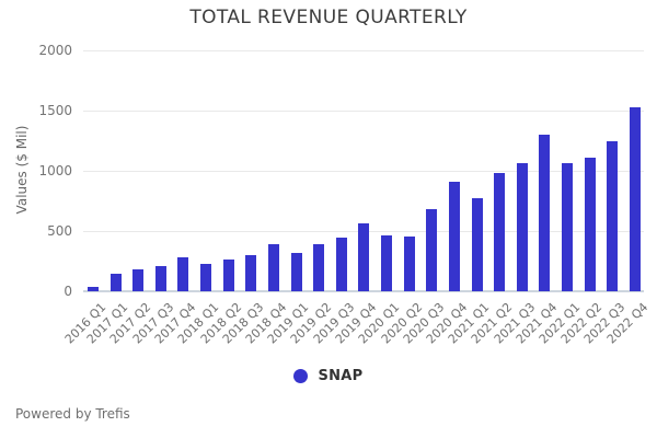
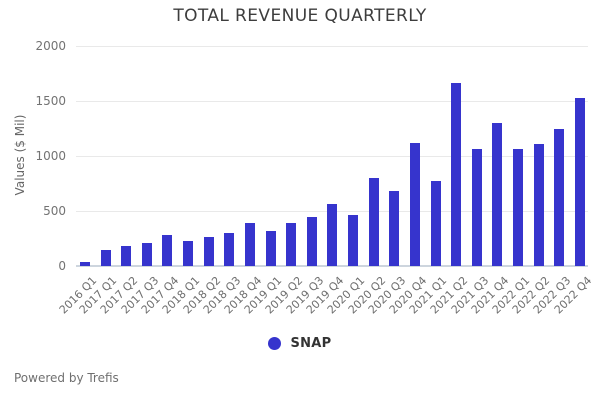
2020 Q2: 450 -> 800
2020 Q4: 910 -> 1120
2021 Q2: 980 -> 1660
